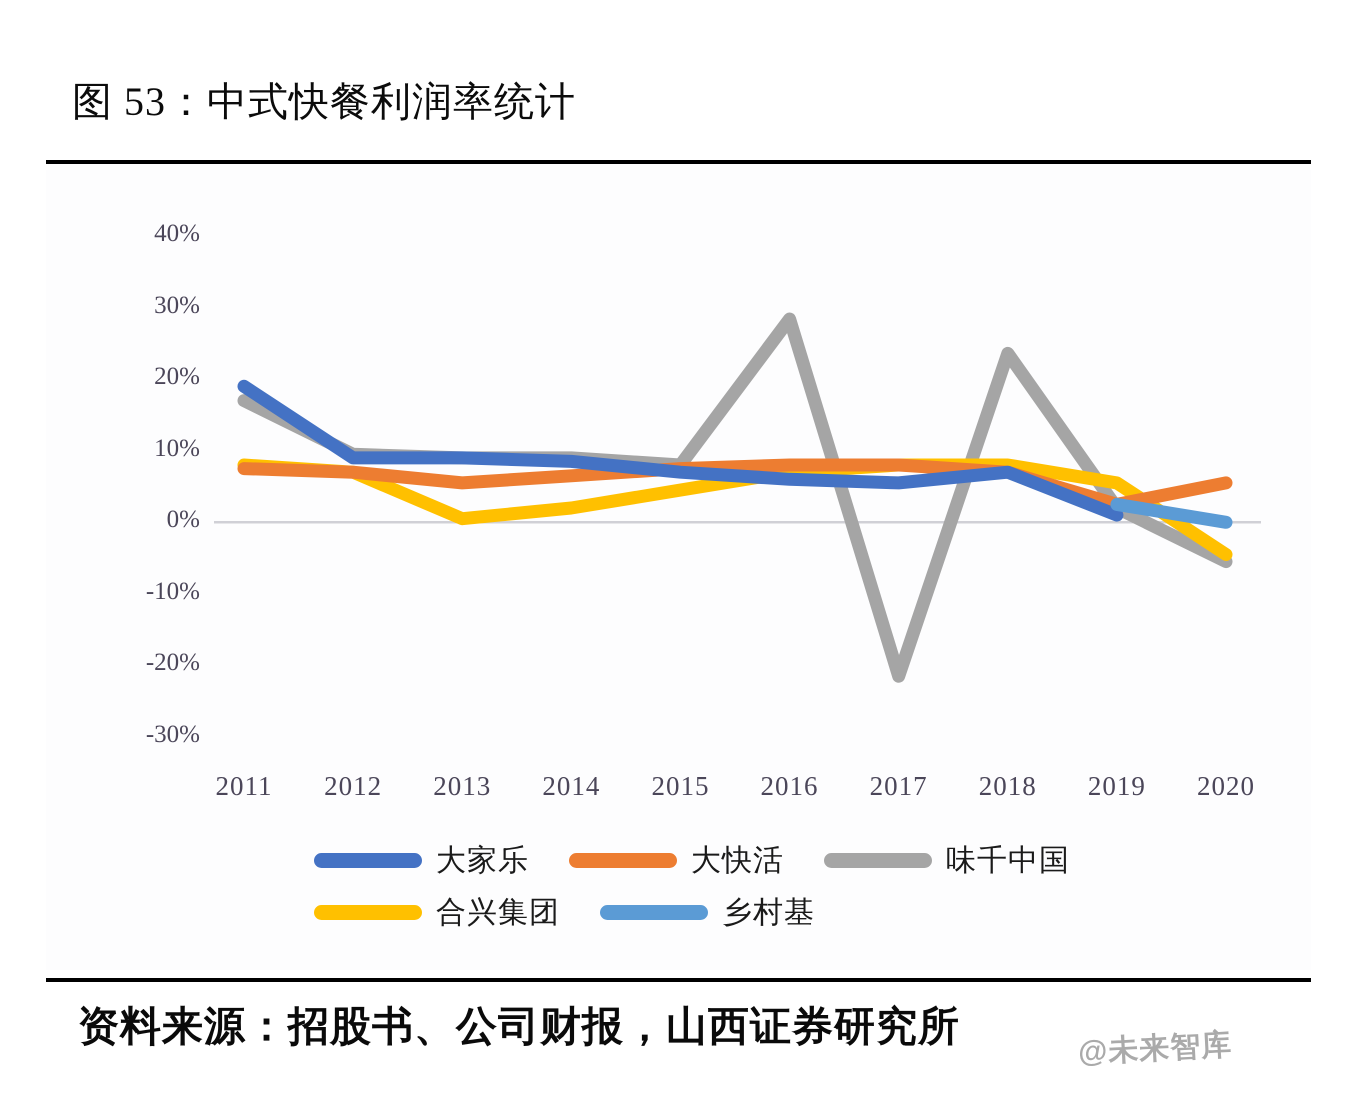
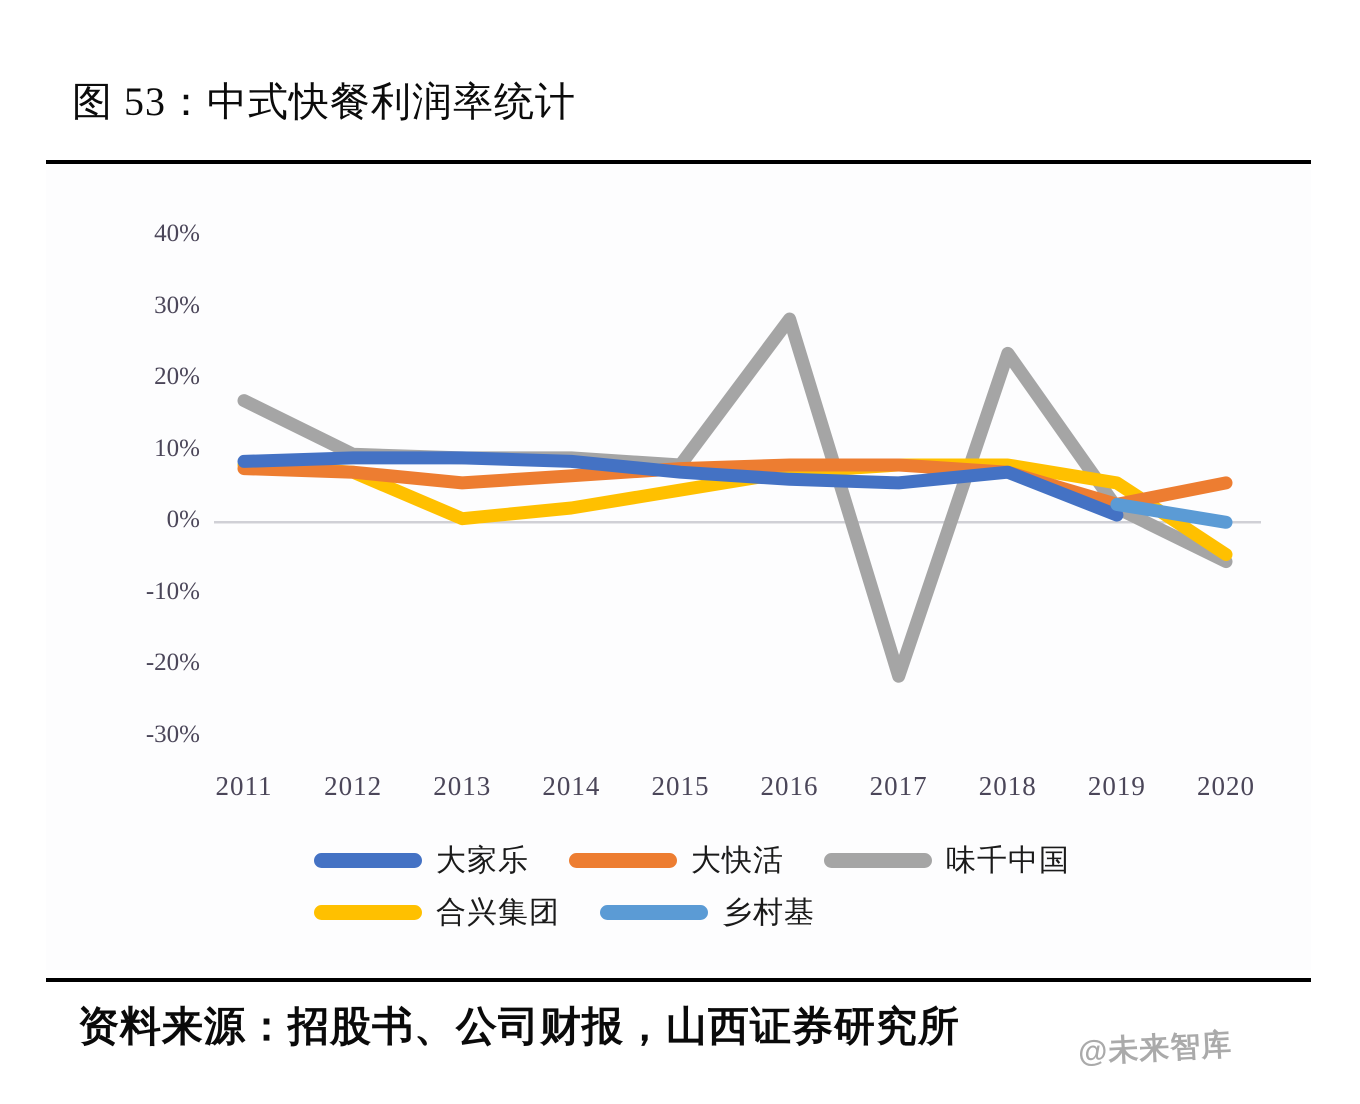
大家乐/2011: 19% -> 8%
